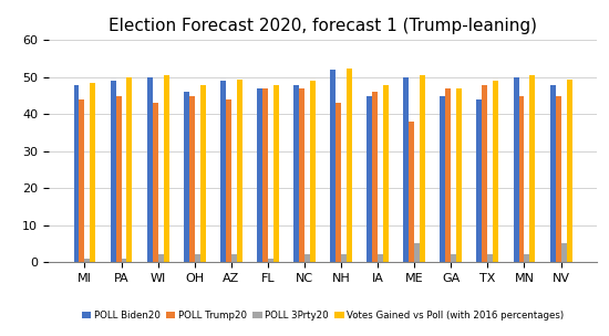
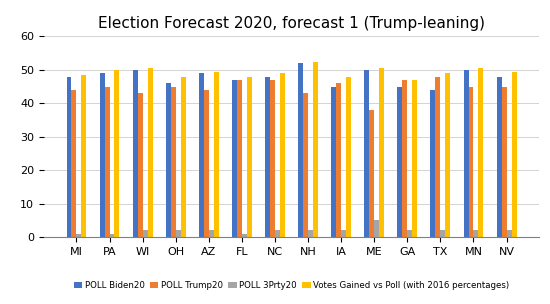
POLL 3Prty20/NV: 5 -> 2
